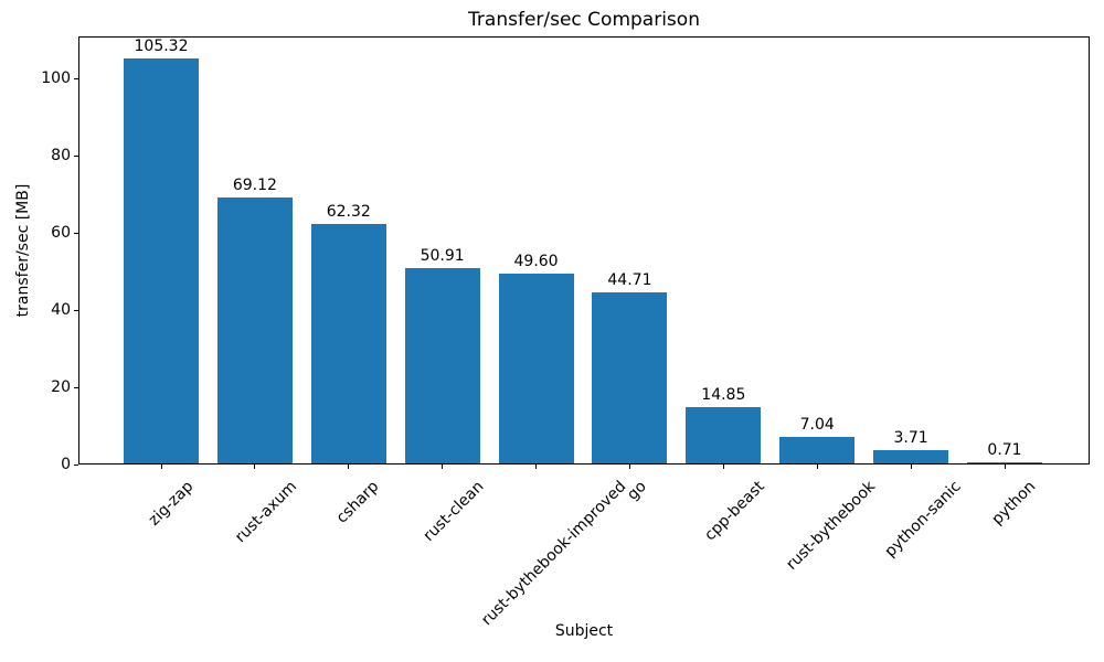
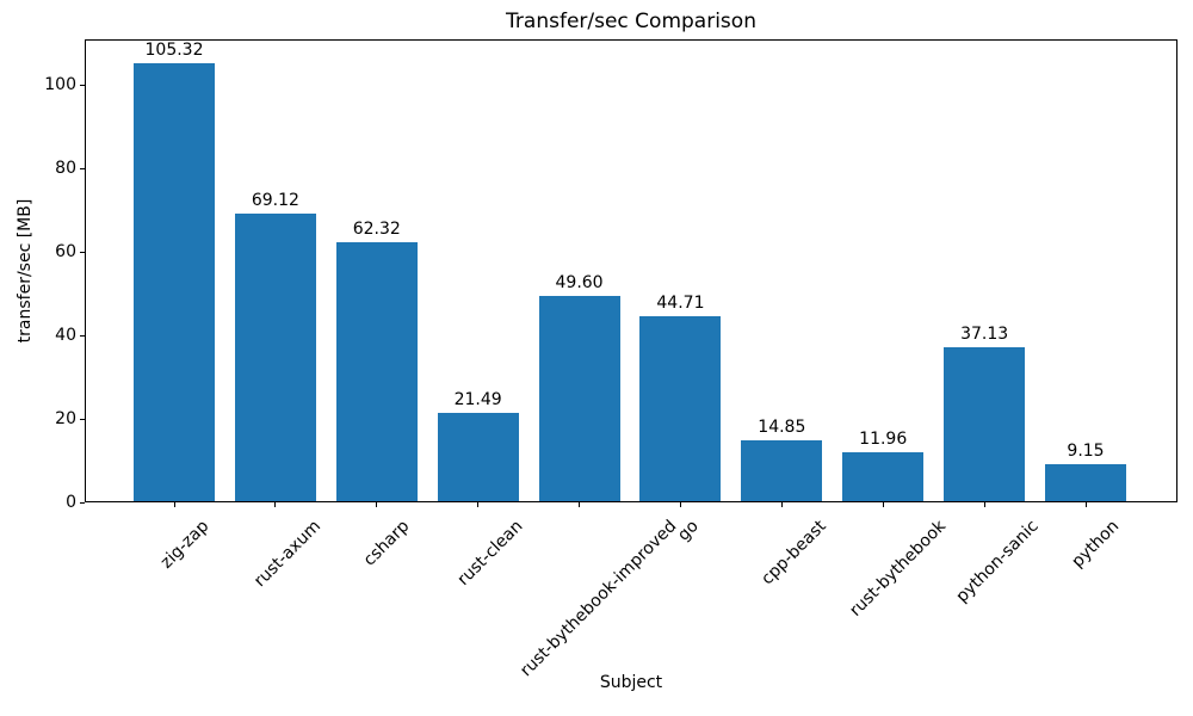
rust-clean: 50.91 -> 21.49
rust-bythebook: 7.04 -> 11.96
python-sanic: 3.71 -> 37.13
python: 0.71 -> 9.15
